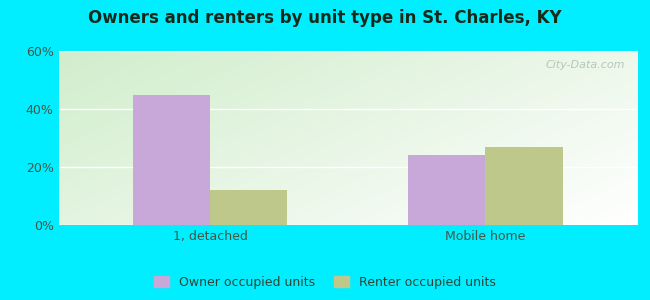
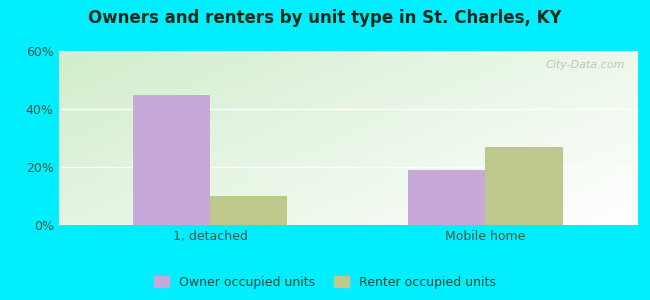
Renter occupied units/1, detached: 12% -> 10%
Owner occupied units/Mobile home: 24% -> 19%
